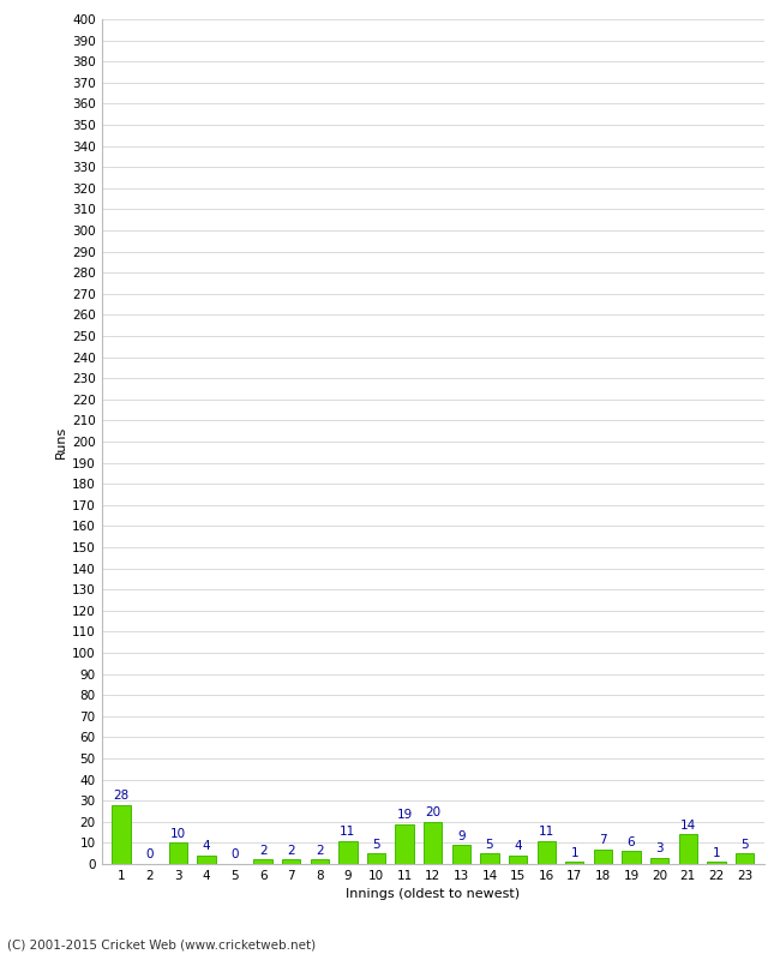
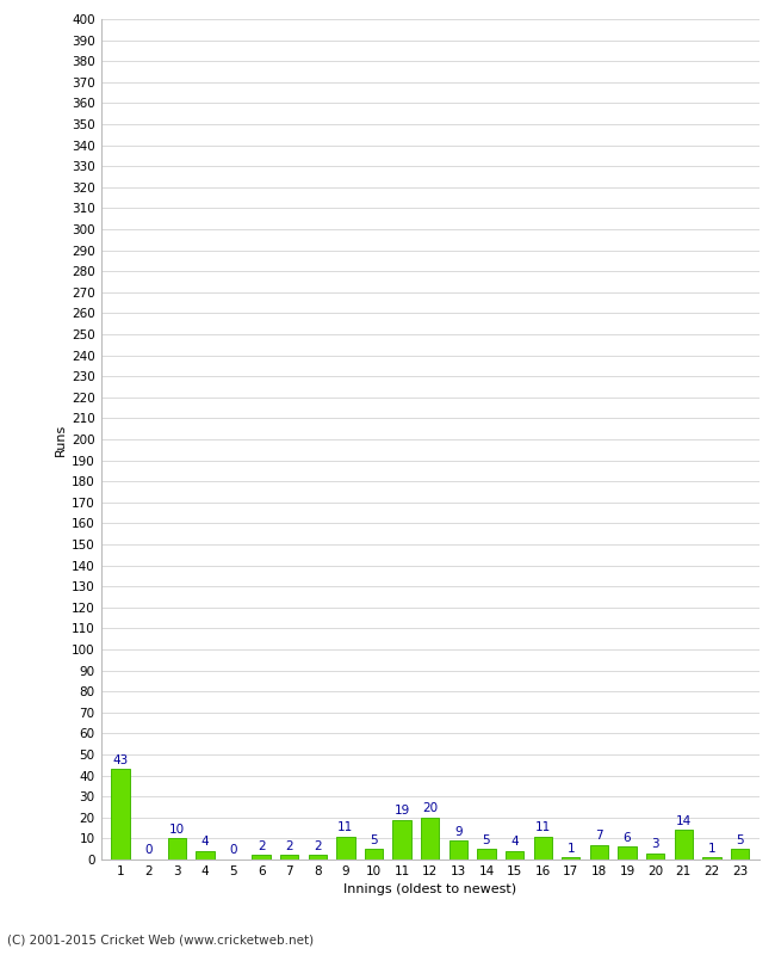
1: 28 -> 43
